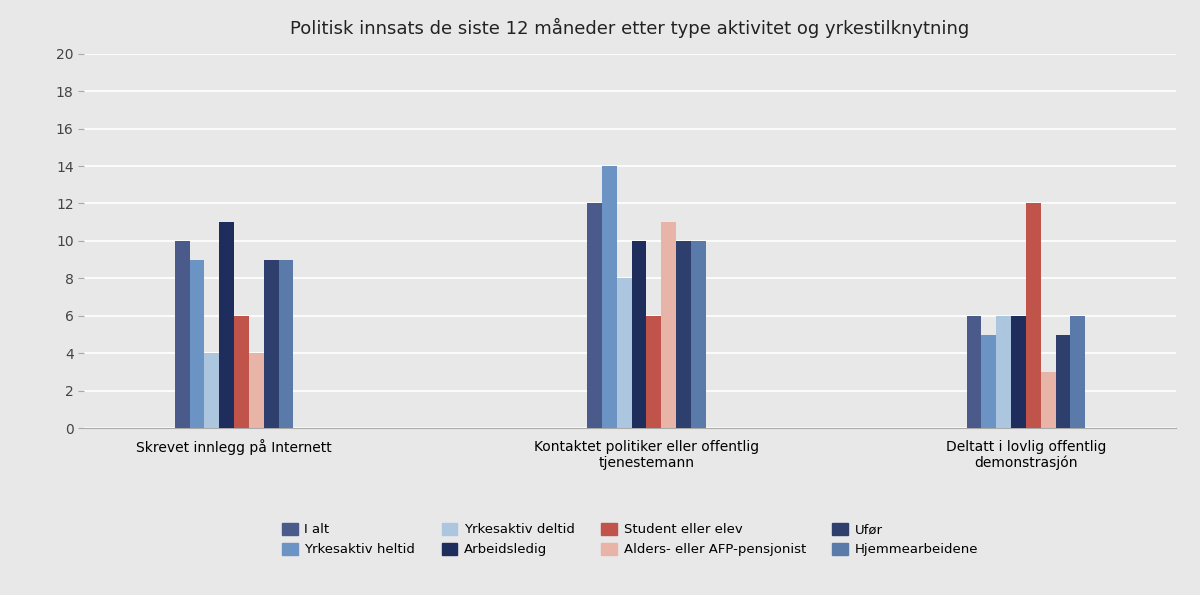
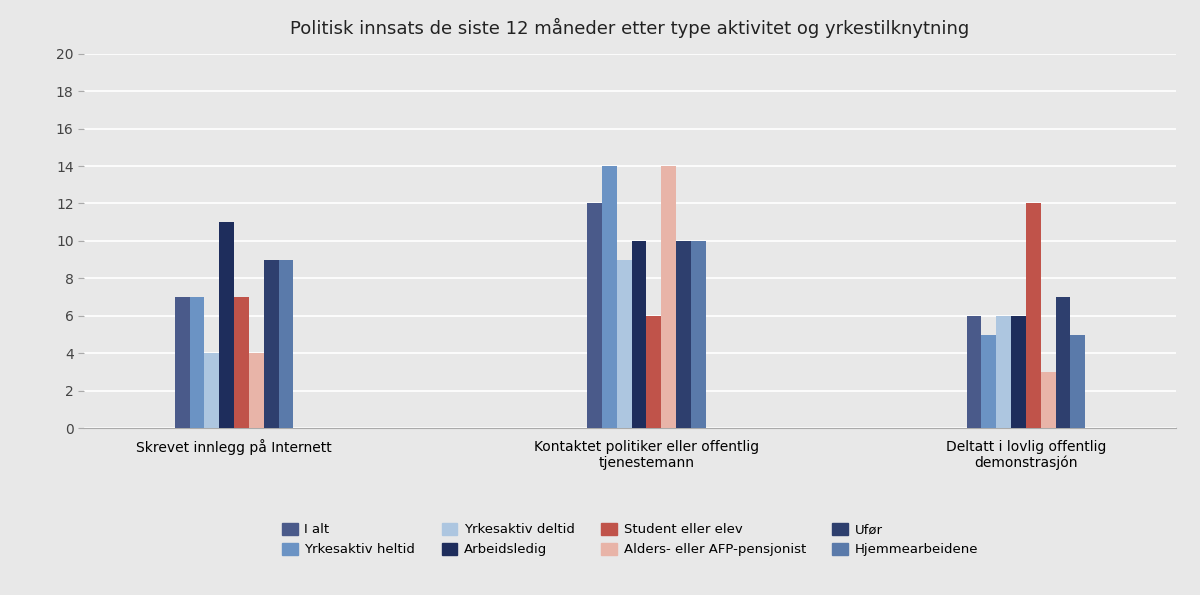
I alt/Skrevet innlegg på Internett: 10 -> 7
Yrkesaktiv heltid/Skrevet innlegg på Internett: 9 -> 7
Student eller elev/Skrevet innlegg på Internett: 6 -> 7
Yrkesaktiv deltid/Kontaktet politiker eller offentlig tjenestemann: 8 -> 9
Alders- eller AFP-pensjonist/Kontaktet politiker eller offentlig tjenestemann: 11 -> 14
Ufør/Deltatt i lovlig offentlig demonstrasjón: 5 -> 7
Hjemmearbeidene/Deltatt i lovlig offentlig demonstrasjón: 6 -> 5
